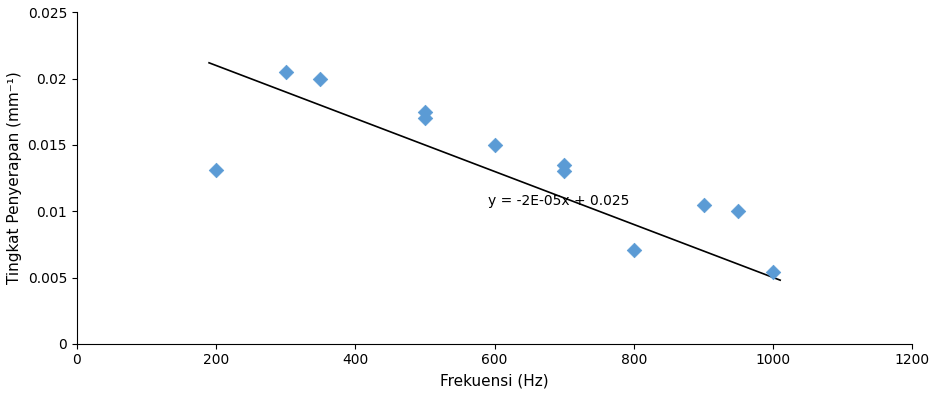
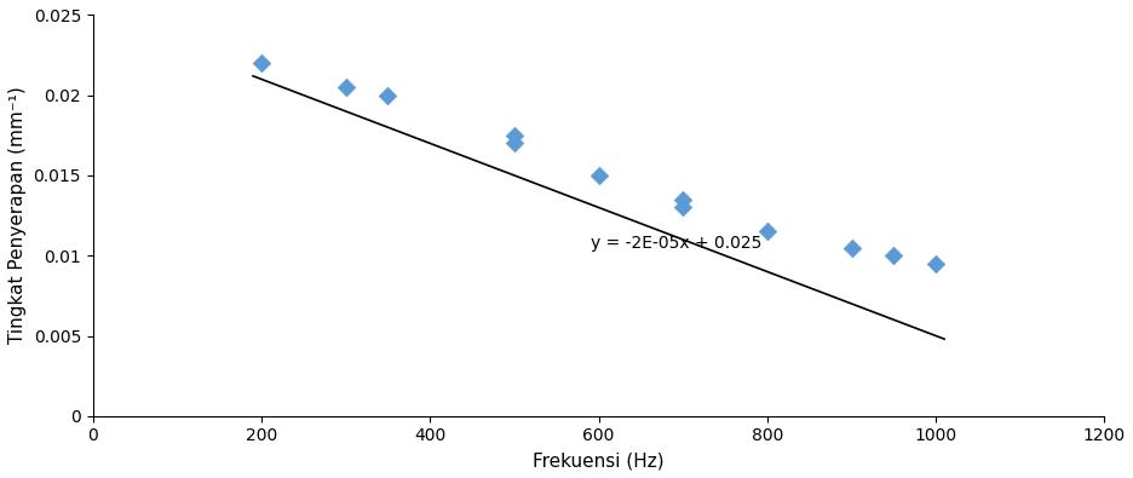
200: 0.0131 -> 0.0220
800: 0.0071 -> 0.0115
1000: 0.0054 -> 0.0095
